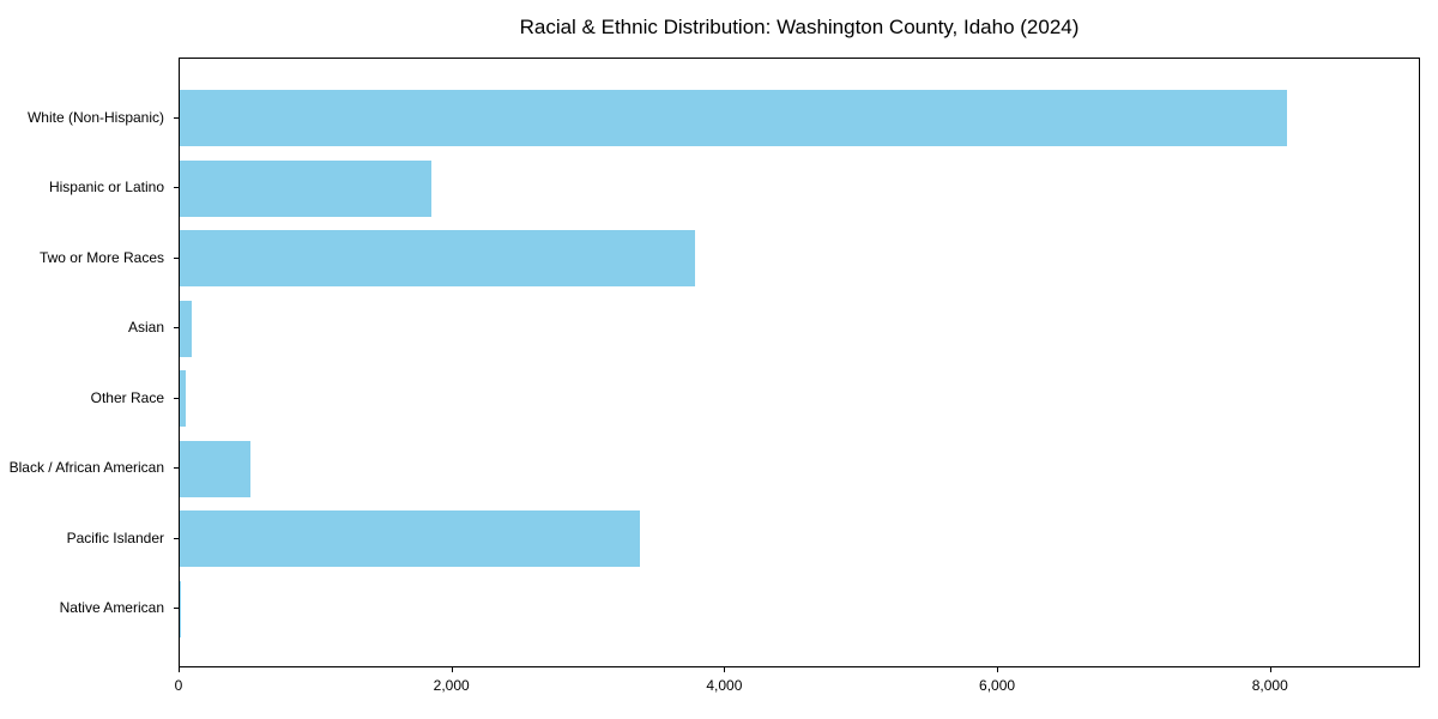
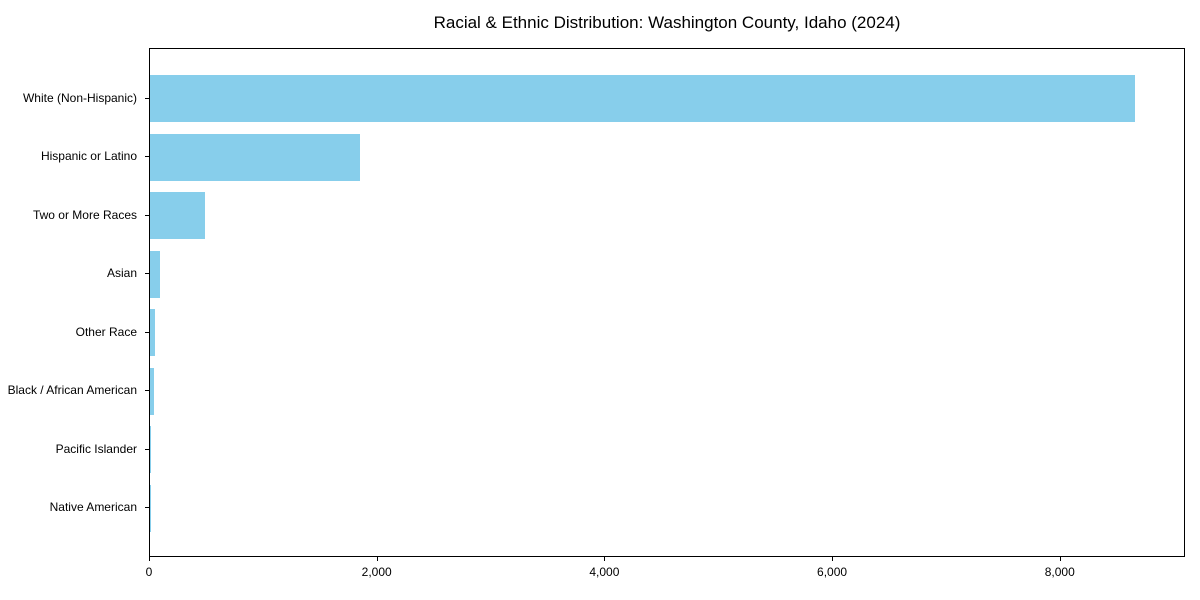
White (Non-Hispanic): 8130 -> 8670
Two or More Races: 3780 -> 480
Black / African American: 520 -> 40
Pacific Islander: 3380 -> 10
